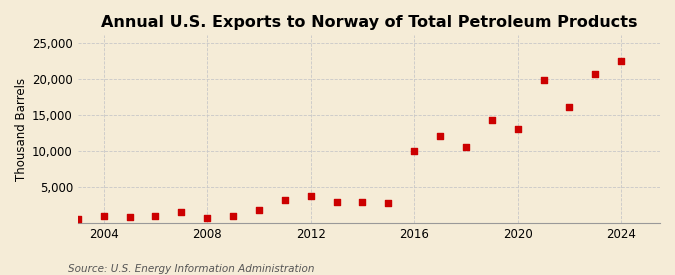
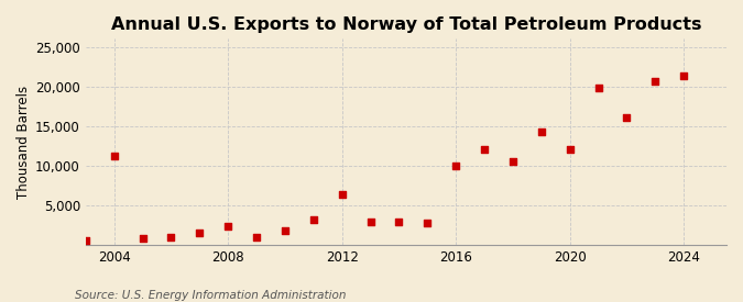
2004: 900 -> 11,200
2008: 700 -> 2,400
2012: 3,700 -> 6,400
2020: 13,000 -> 12,000
2024: 22,400 -> 21,400
